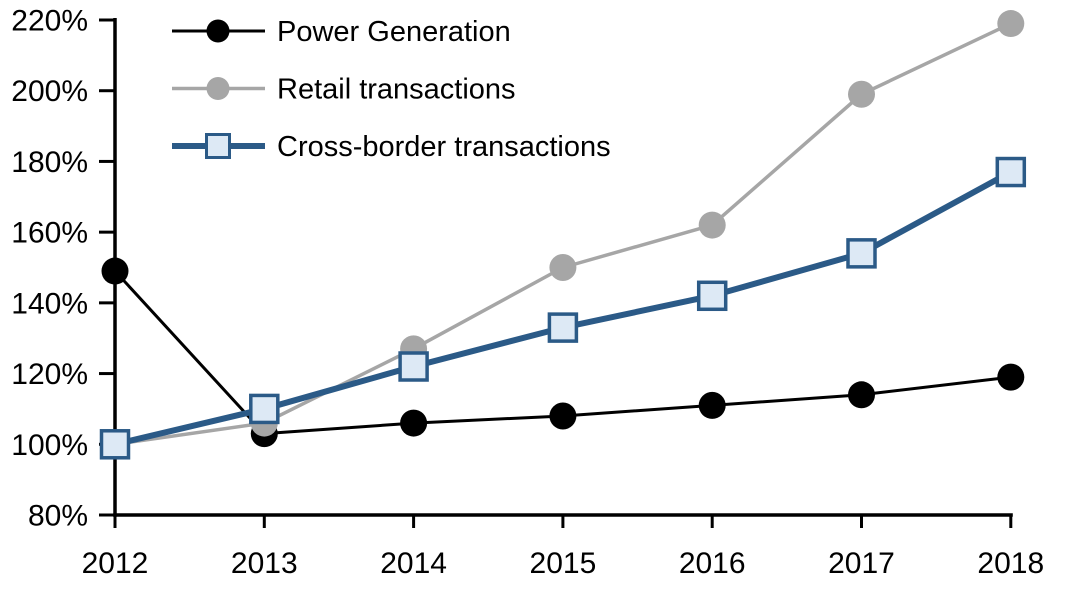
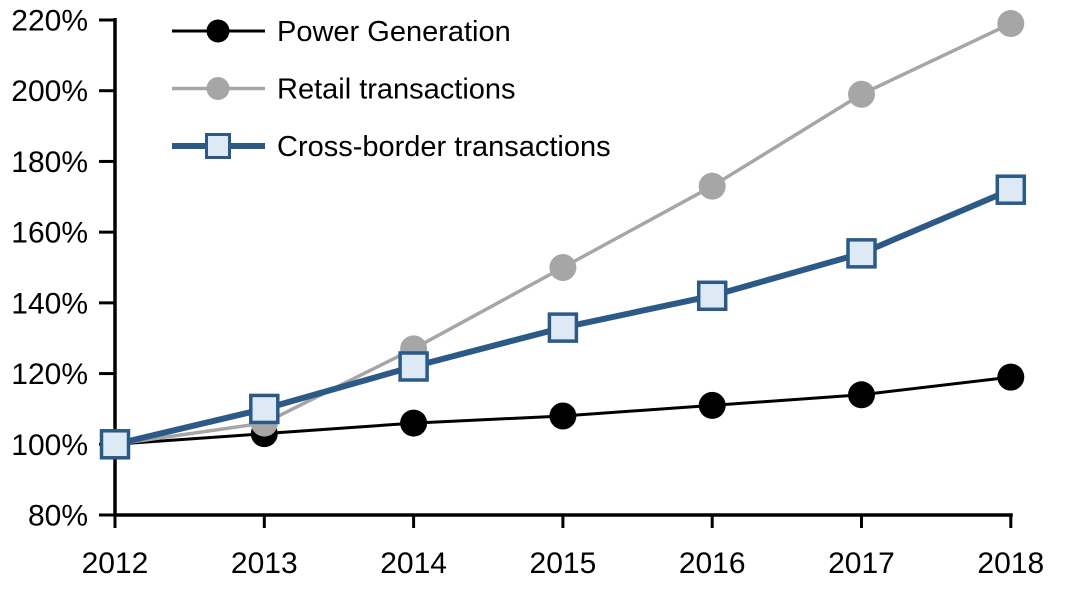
Power Generation/2012: 149% -> 100%
Retail transactions/2016: 162% -> 173%
Cross-border transactions/2018: 177% -> 172%
